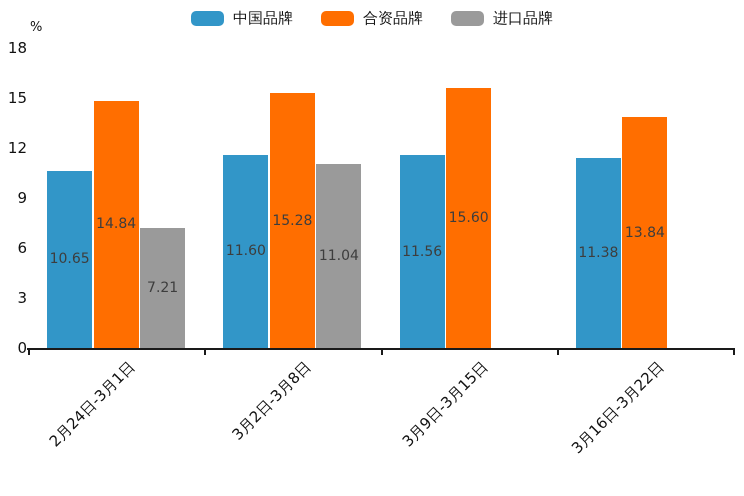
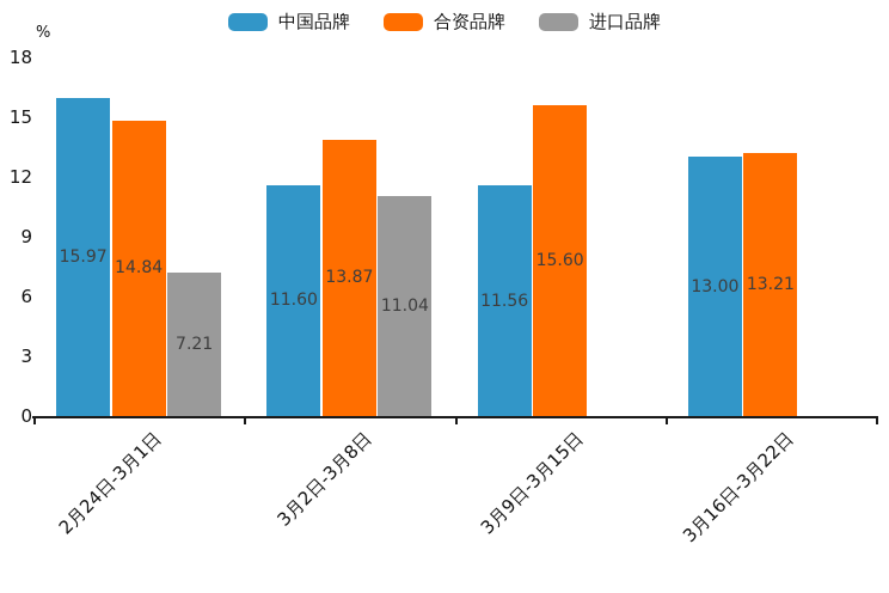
中国品牌/2月24日-3月1日: 10.65 -> 15.97
合资品牌/3月2日-3月8日: 15.28 -> 13.87
中国品牌/3月16日-3月22日: 11.38 -> 13.00
合资品牌/3月16日-3月22日: 13.84 -> 13.21
